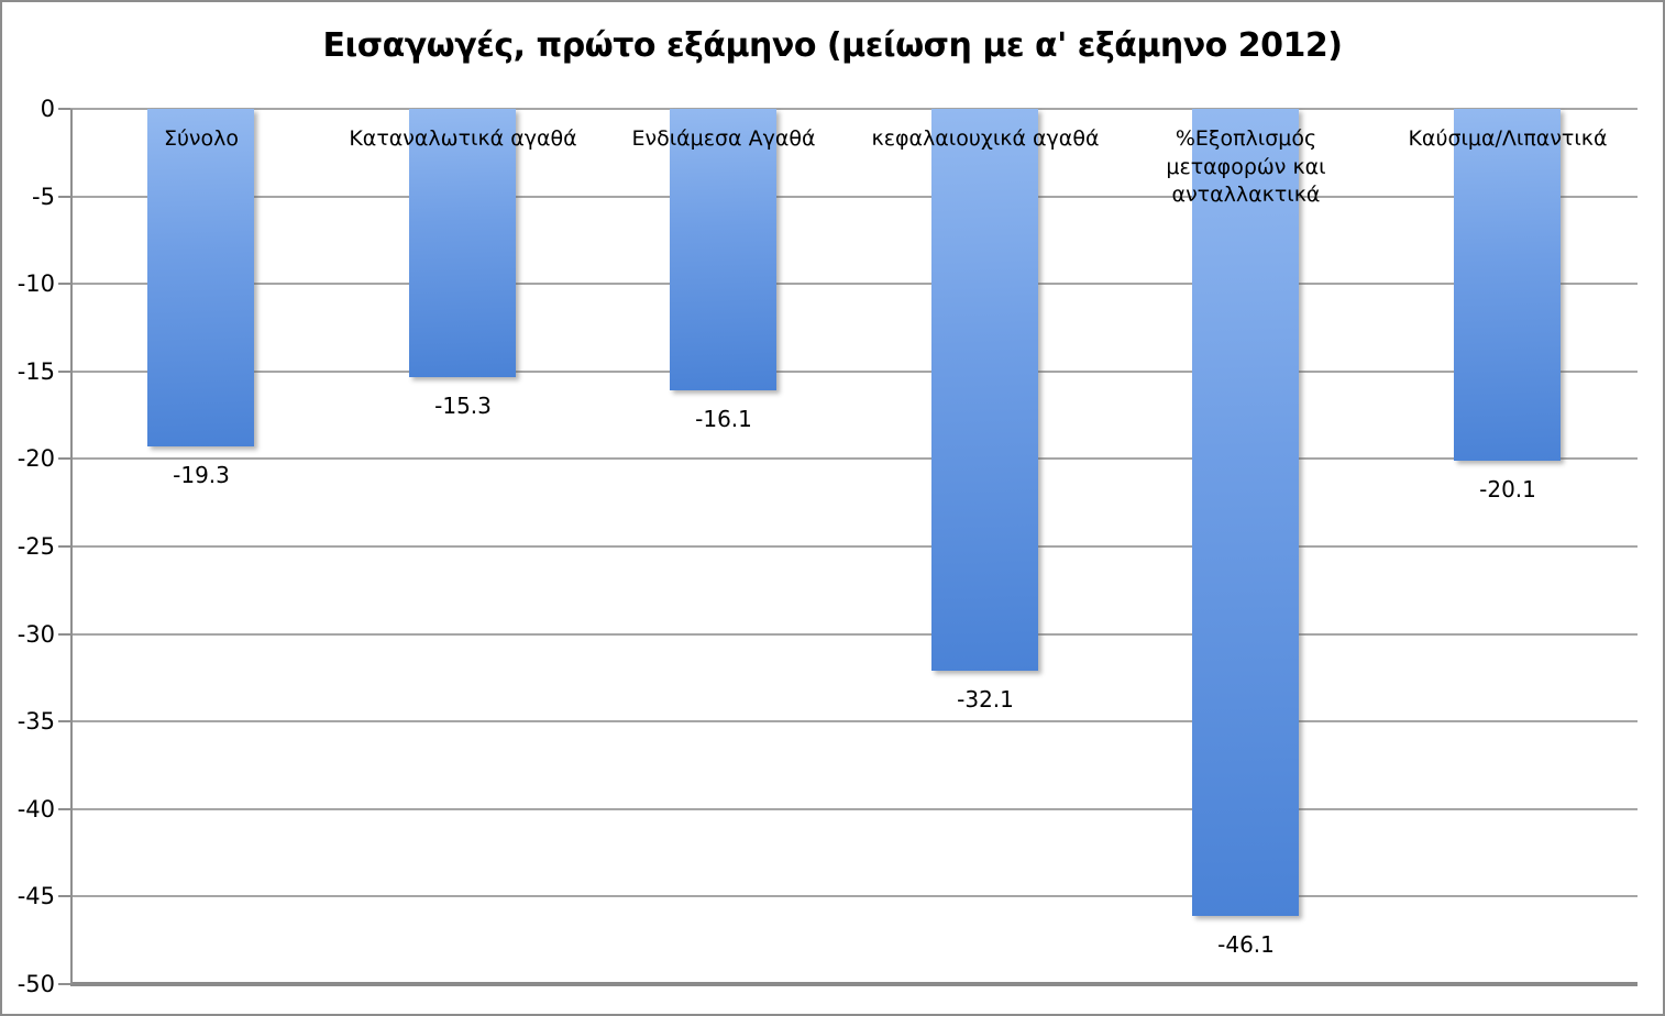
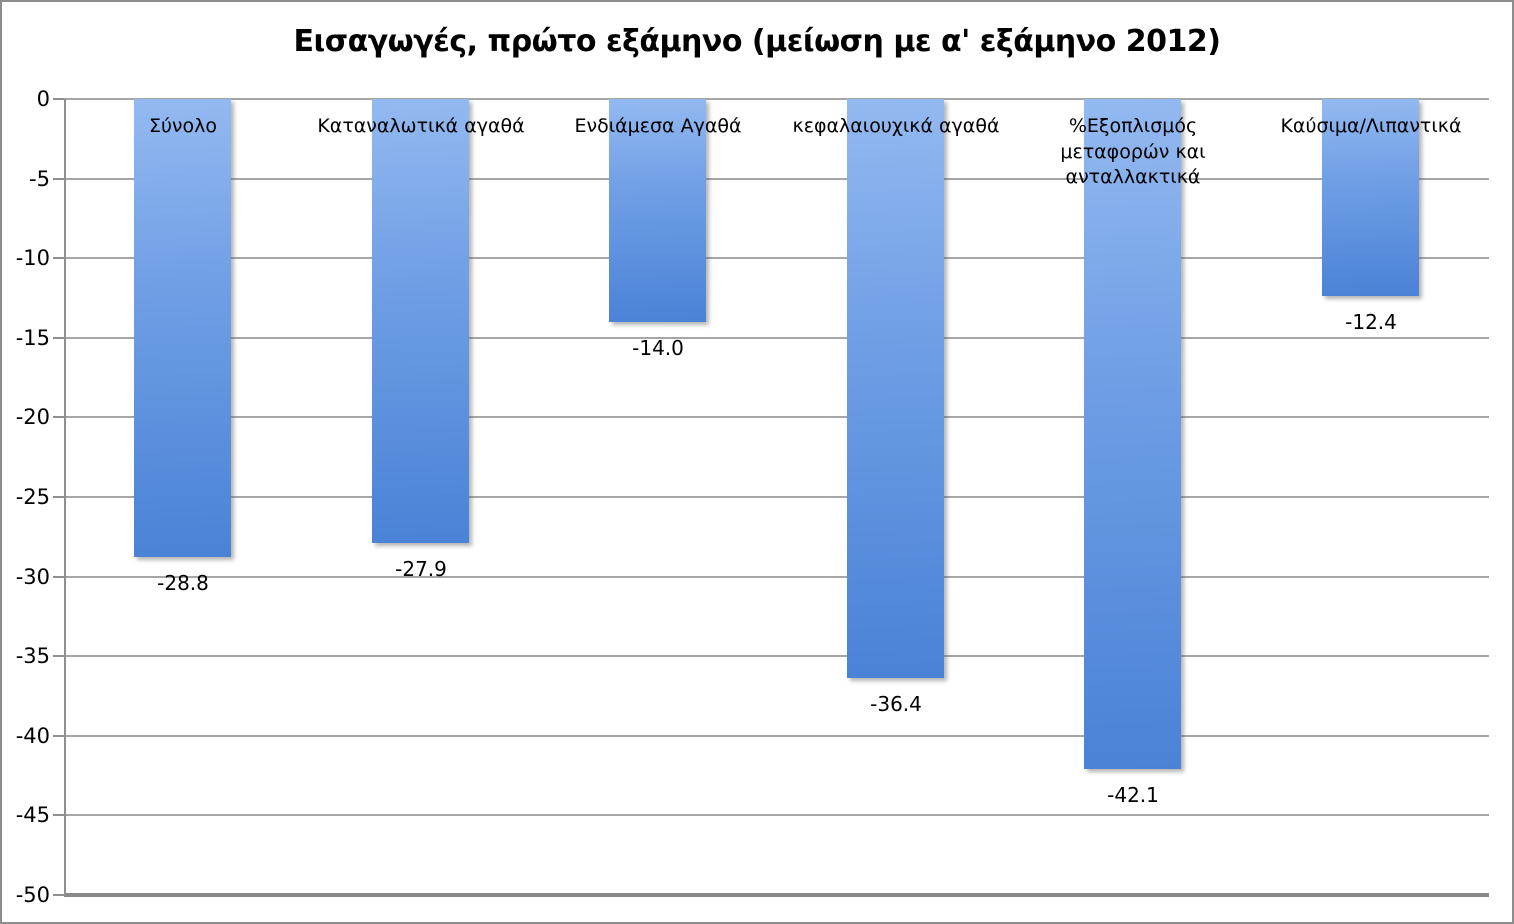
Σύνολο: -19.3 -> -28.8
Καταναλωτικά αγαθά: -15.3 -> -27.9
Ενδιάμεσα Αγαθά: -16.1 -> -14.0
κεφαλαιουχικά αγαθά: -32.1 -> -36.4
%Εξοπλισμός μεταφορών και ανταλλακτικά: -46.1 -> -42.1
Καύσιμα/Λιπαντικά: -20.1 -> -12.4
